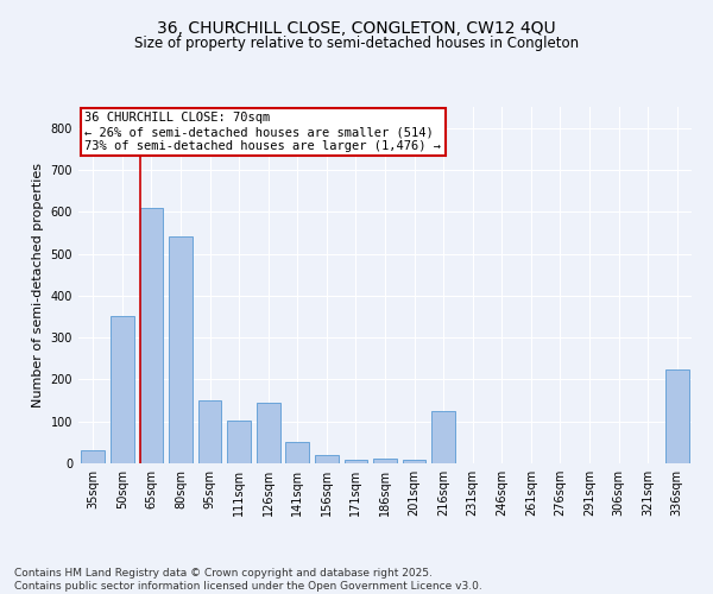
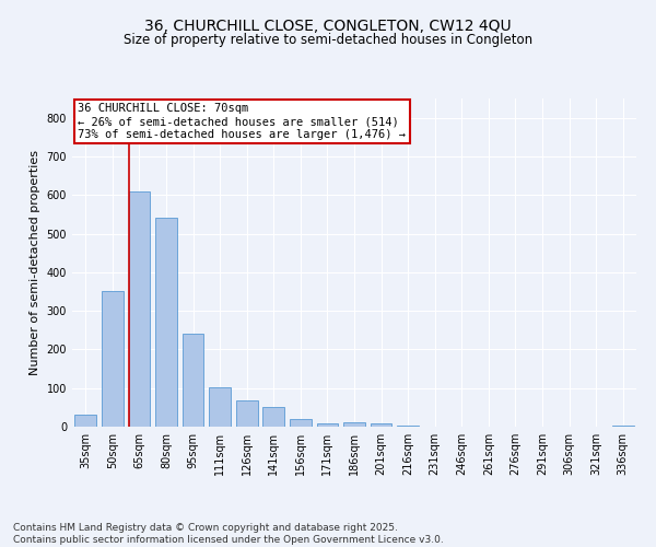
95sqm: 150 -> 240
126sqm: 145 -> 67
216sqm: 125 -> 3
336sqm: 225 -> 2
